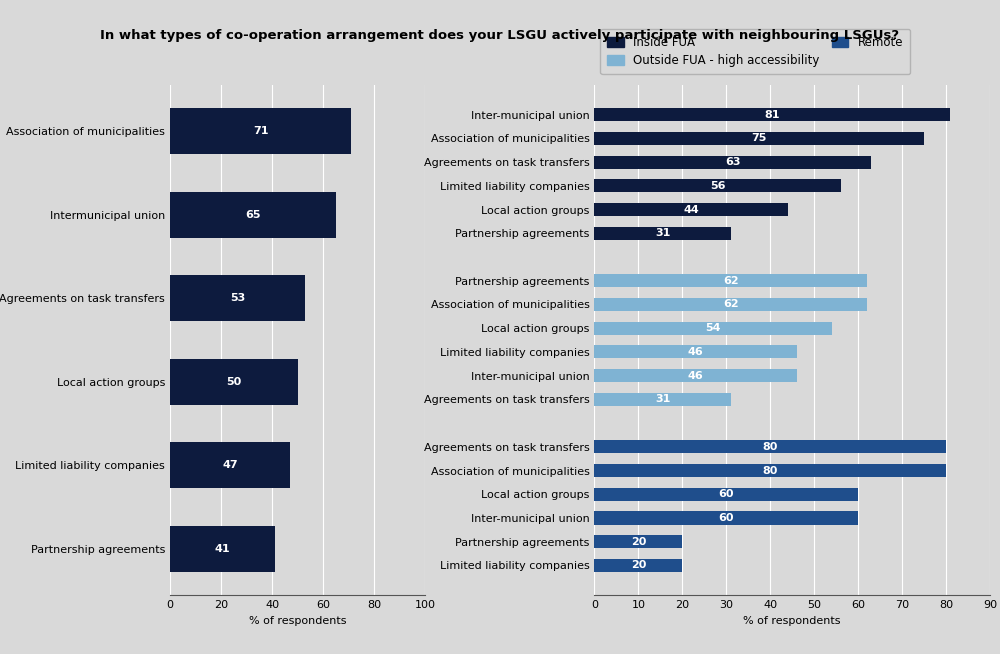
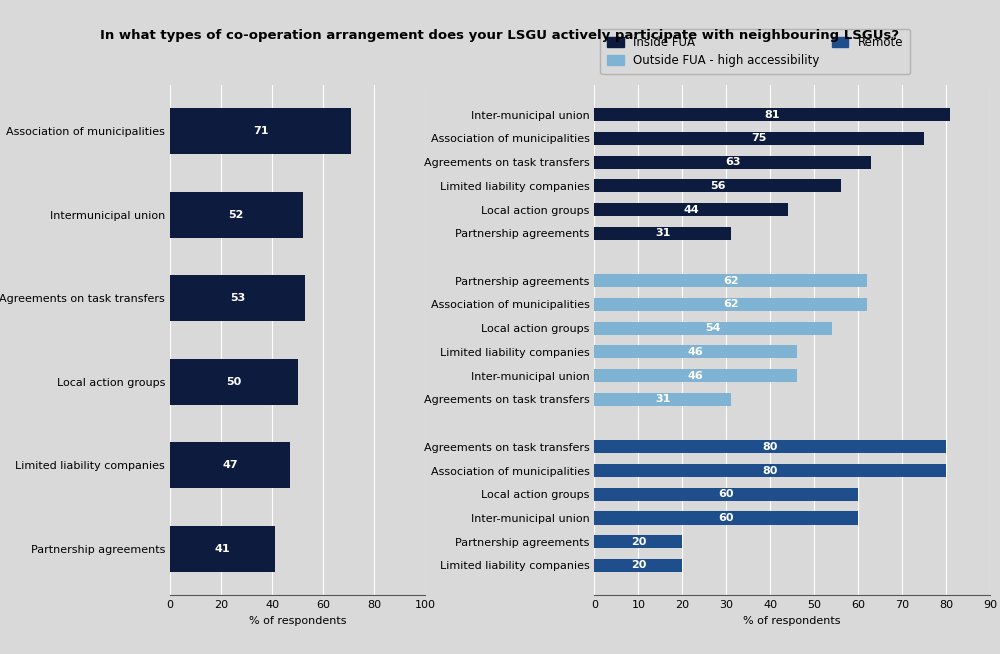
Intermunicipal union: 65 -> 52
